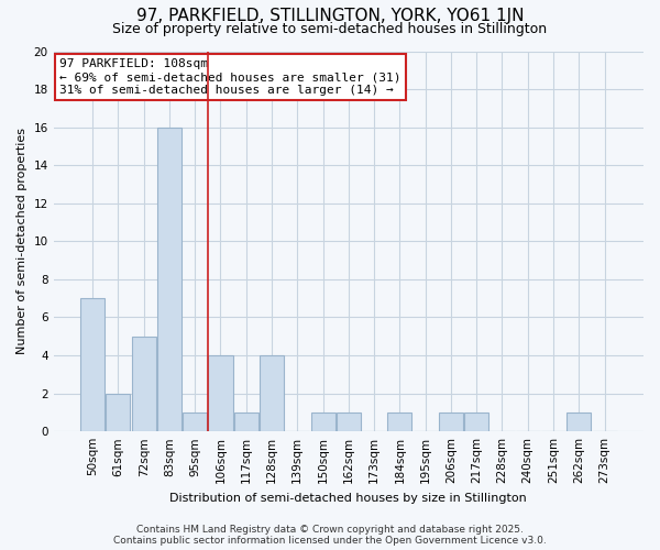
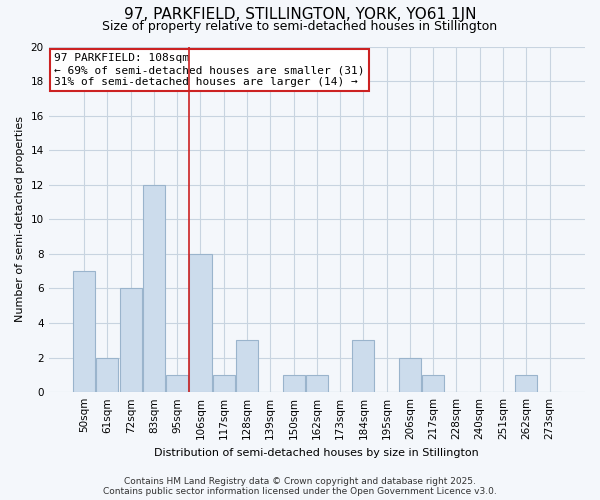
72sqm: 5 -> 6
83sqm: 16 -> 12
106sqm: 4 -> 8
128sqm: 4 -> 3
184sqm: 1 -> 3
206sqm: 1 -> 2
